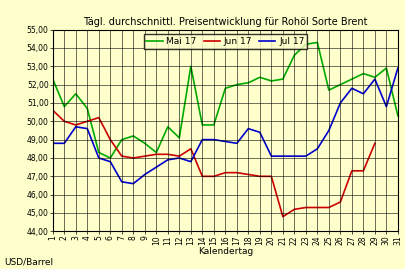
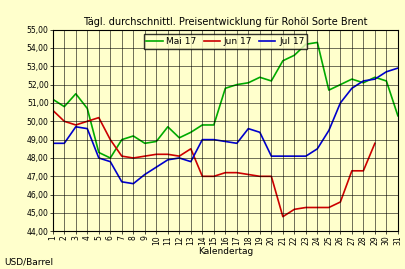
Mai 17/1: 52,3 -> 51,2
Mai 17/10: 48,3 -> 48,9
Mai 17/13: 53,0 -> 49,4
Mai 17/21: 52,3 -> 53,3
Mai 17/28: 52,6 -> 52,1
Jul 17/28: 51,5 -> 52,2
Mai 17/30: 52,9 -> 52,2
Jul 17/30: 50,8 -> 52,7
